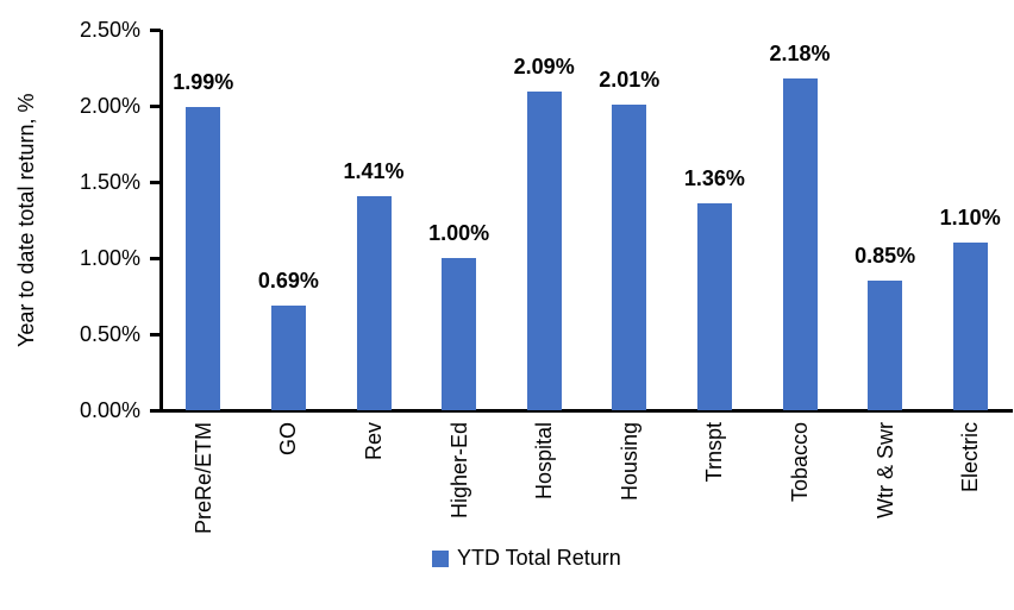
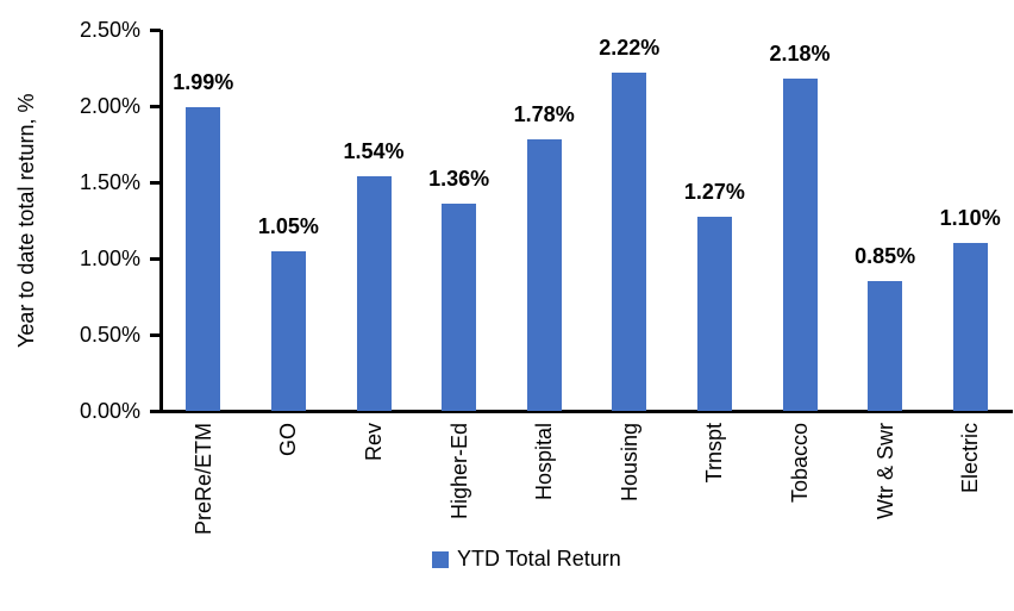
GO: 0.69% -> 1.05%
Rev: 1.41% -> 1.54%
Higher-Ed: 1.00% -> 1.36%
Hospital: 2.09% -> 1.78%
Housing: 2.01% -> 2.22%
Trnspt: 1.36% -> 1.27%
